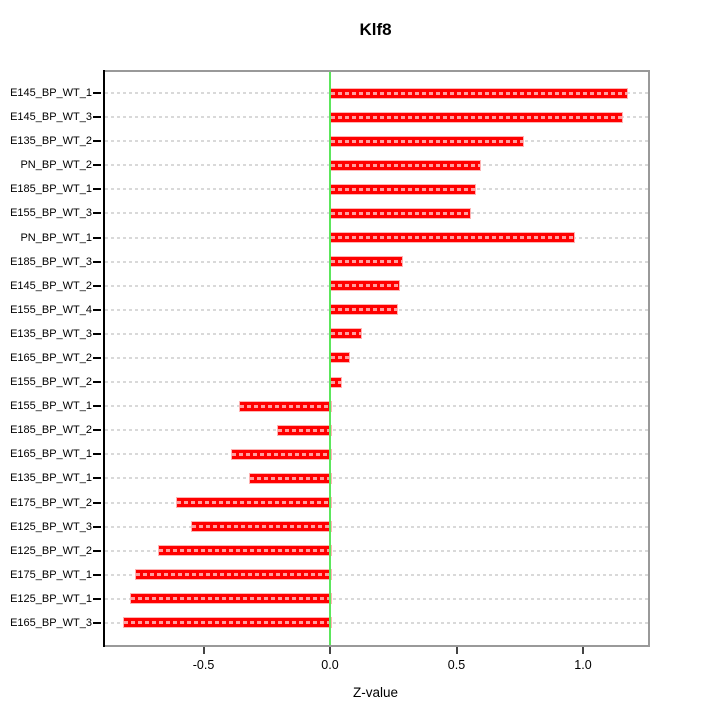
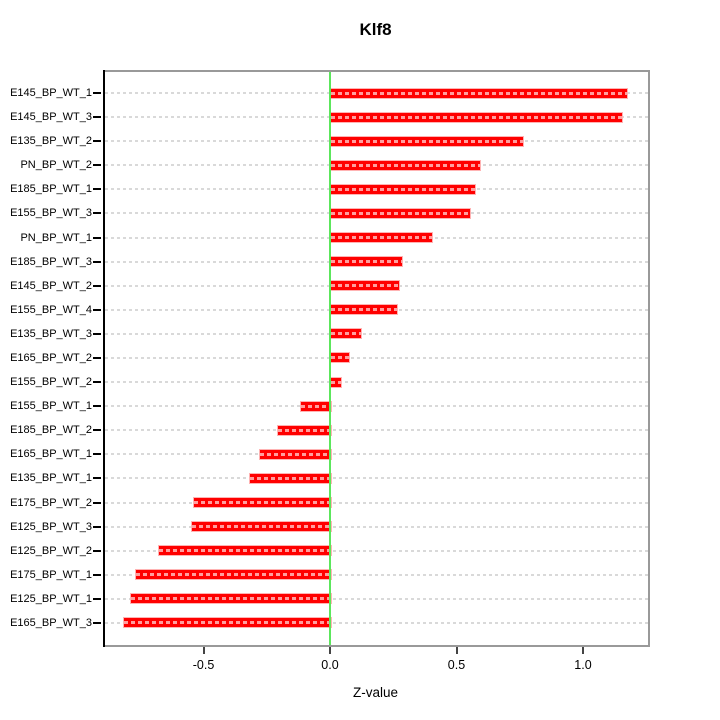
PN_BP_WT_1: 0.96 -> 0.40
E155_BP_WT_1: -0.36 -> -0.12
E165_BP_WT_1: -0.39 -> -0.28
E175_BP_WT_2: -0.61 -> -0.54
